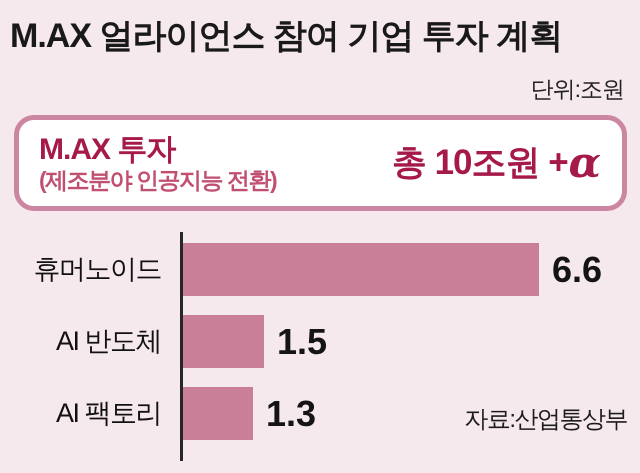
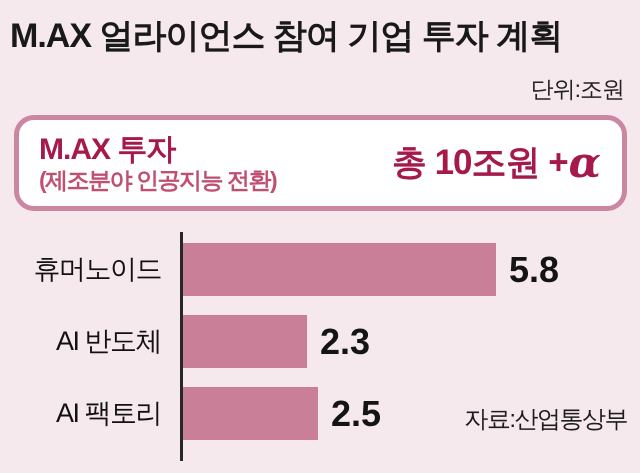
휴머노이드: 6.6 -> 5.8
AI 반도체: 1.5 -> 2.3
AI 팩토리: 1.3 -> 2.5
